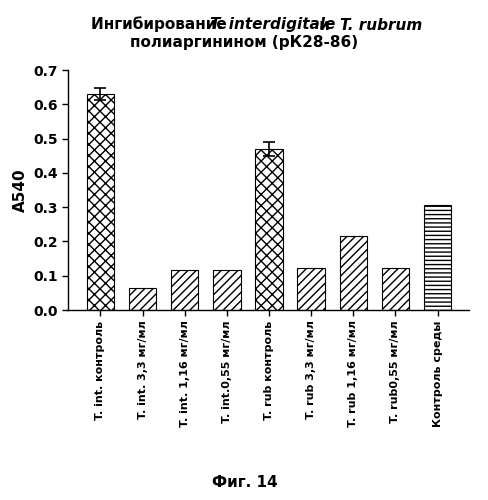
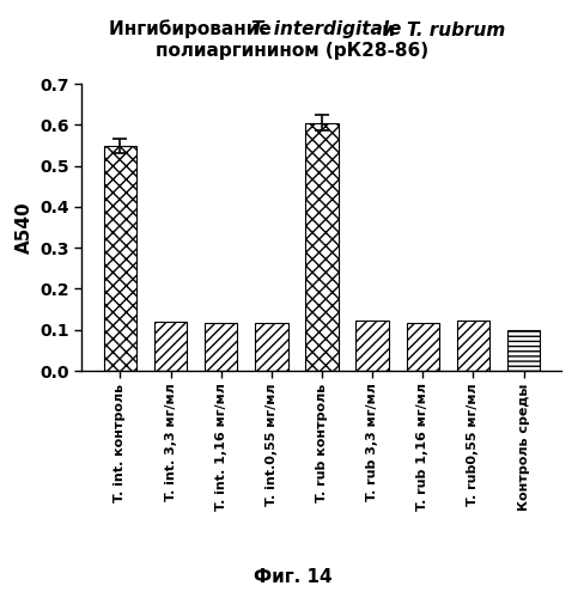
T. int. контроль: 0.630 -> 0.548
T. int. 3,3 мг/мл: 0.065 -> 0.120
T. rub контроль: 0.470 -> 0.605
T. rub 1,16 мг/мл: 0.215 -> 0.118
Контроль среды: 0.305 -> 0.100
